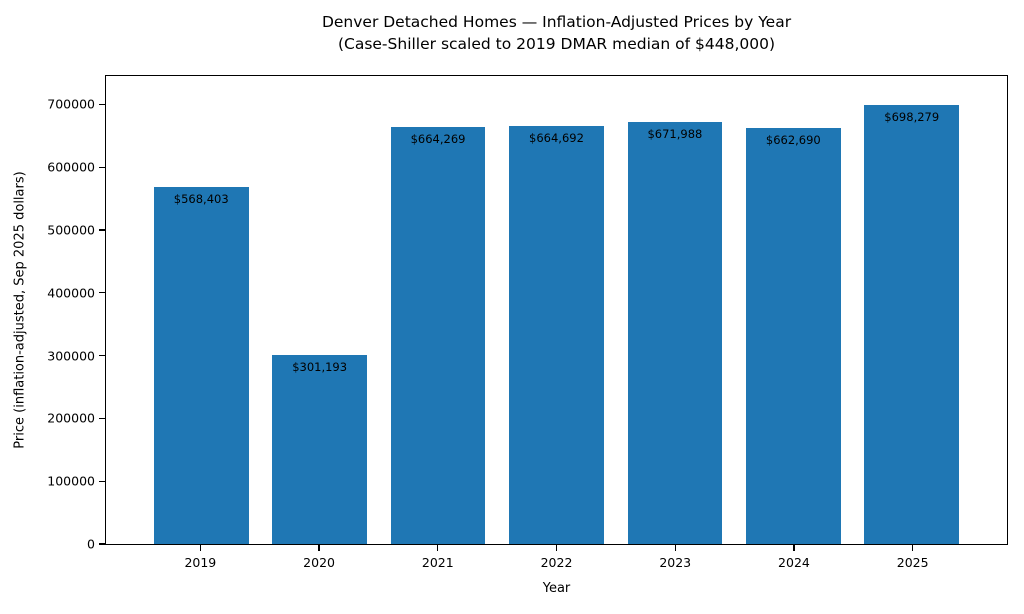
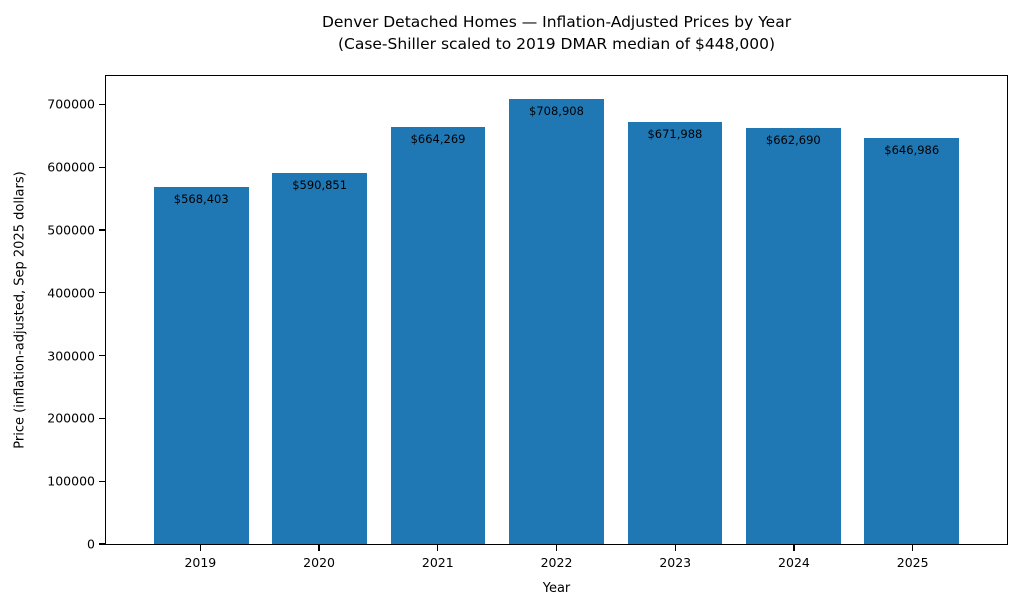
2020: $301,193 -> $590,851
2022: $664,692 -> $708,908
2025: $698,279 -> $646,986
